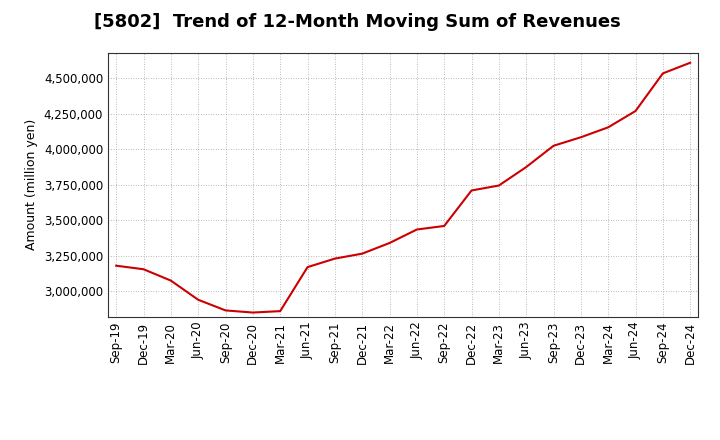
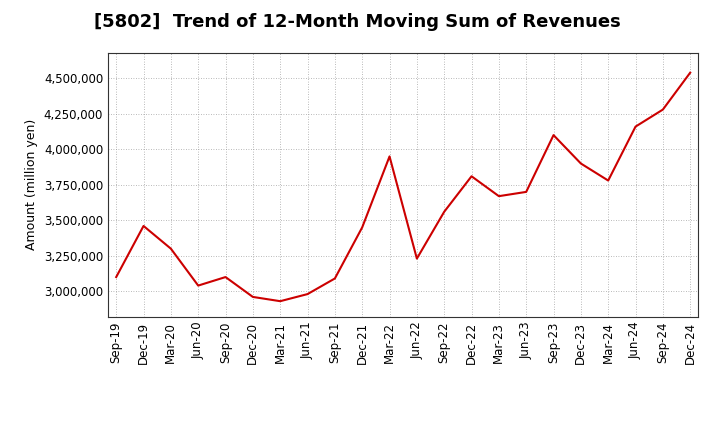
Sep-19: 3,180,000 -> 3,100,000
Dec-19: 3,160,000 -> 3,460,000
Mar-20: 3,080,000 -> 3,300,000
Jun-20: 2,940,000 -> 3,040,000
Sep-20: 2,860,000 -> 3,100,000
Dec-20: 2,850,000 -> 2,960,000
Mar-21: 2,860,000 -> 2,930,000
Jun-21: 3,170,000 -> 2,980,000
Sep-21: 3,230,000 -> 3,090,000
Dec-21: 3,260,000 -> 3,450,000
Mar-22: 3,340,000 -> 3,950,000
Jun-22: 3,440,000 -> 3,230,000
Sep-22: 3,460,000 -> 3,560,000
Dec-22: 3,710,000 -> 3,810,000
Mar-23: 3,740,000 -> 3,670,000
Jun-23: 3,880,000 -> 3,700,000
Sep-23: 4,020,000 -> 4,100,000
Dec-23: 4,080,000 -> 3,900,000
Mar-24: 4,160,000 -> 3,780,000
Jun-24: 4,270,000 -> 4,160,000
Sep-24: 4,540,000 -> 4,280,000
Dec-24: 4,610,000 -> 4,540,000
